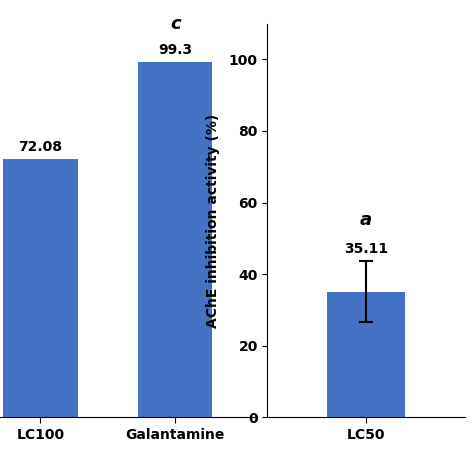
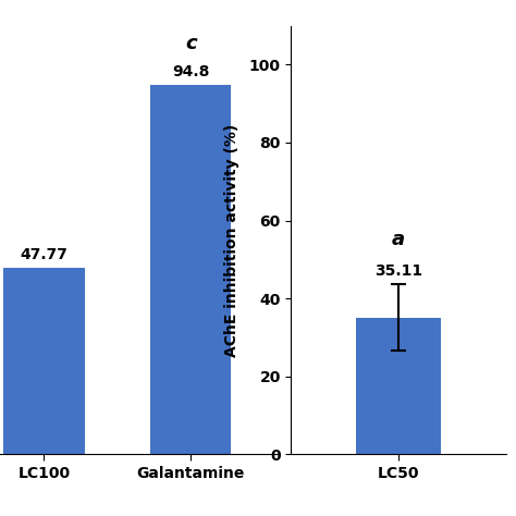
LC100: 72.08 -> 47.77
Galantamine: 99.3 -> 94.8
